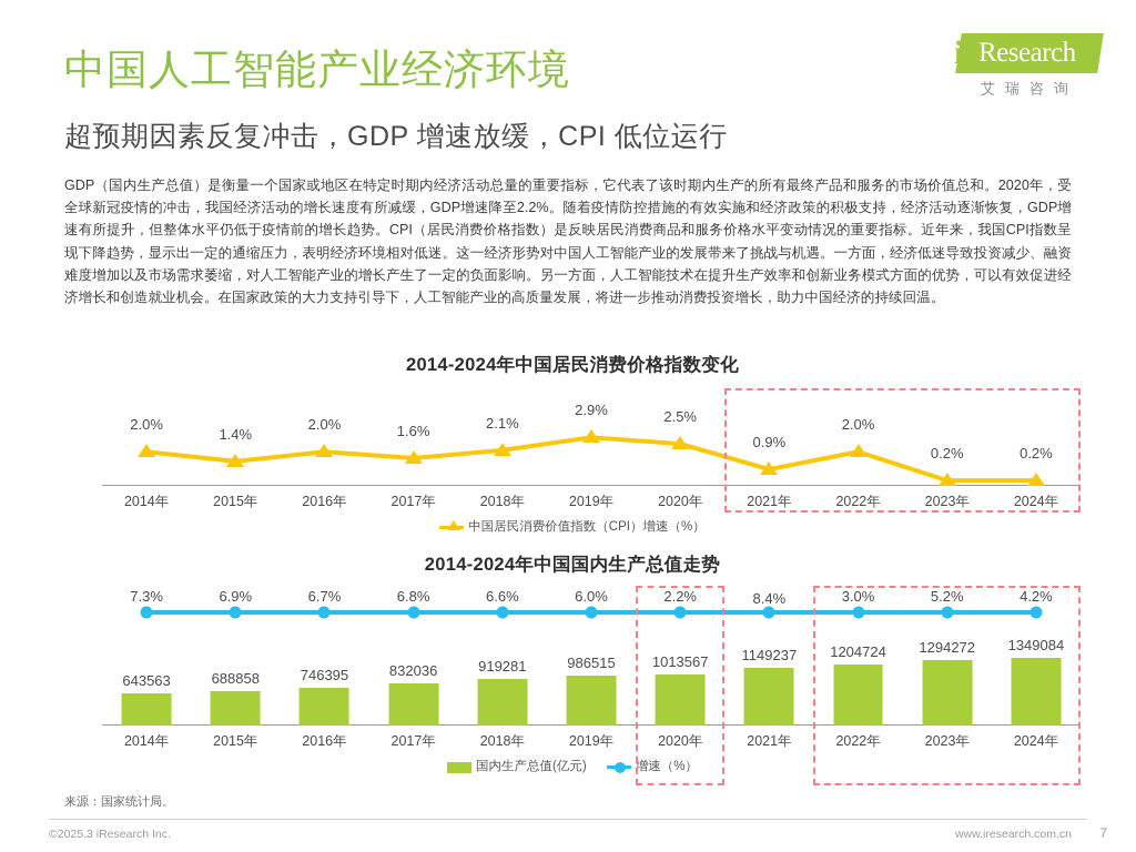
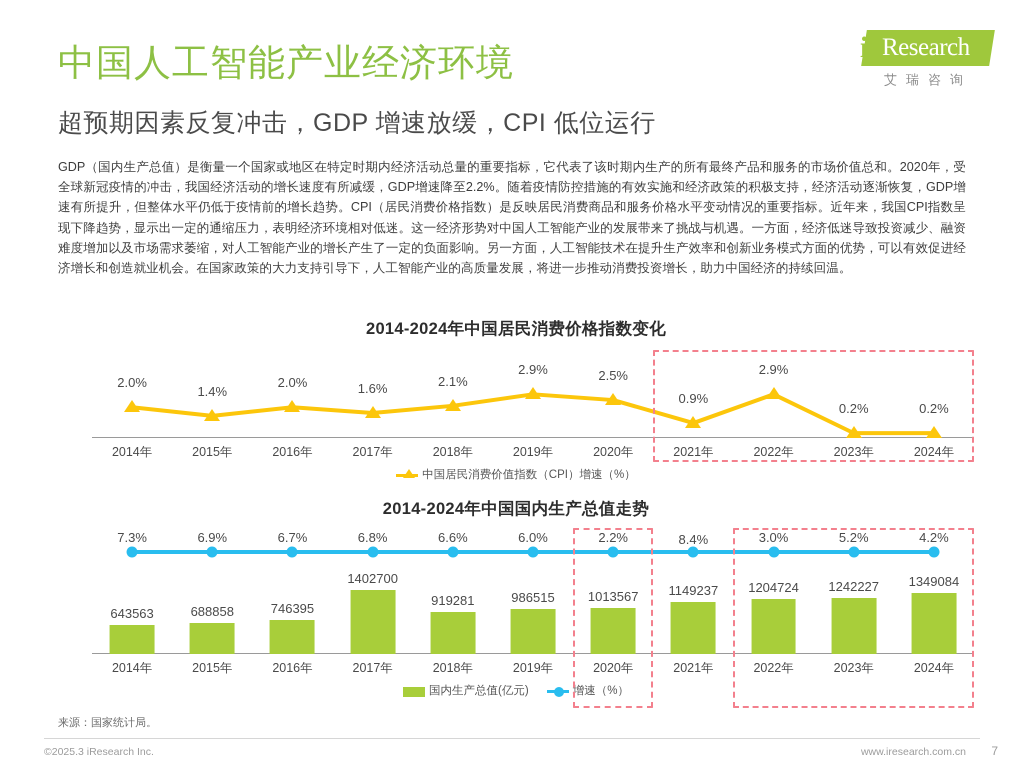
2014-2024年中国居民消费价格指数变化/2022年: 2.0% -> 2.9%
2014-2024年中国国内生产总值走势/国内生产总值(亿元)/2017年: 832036 -> 1402700
2014-2024年中国国内生产总值走势/国内生产总值(亿元)/2023年: 1294272 -> 1242227
